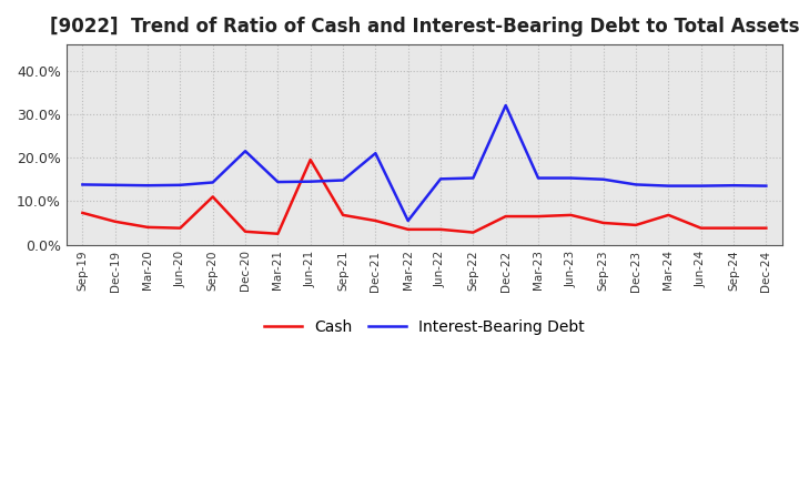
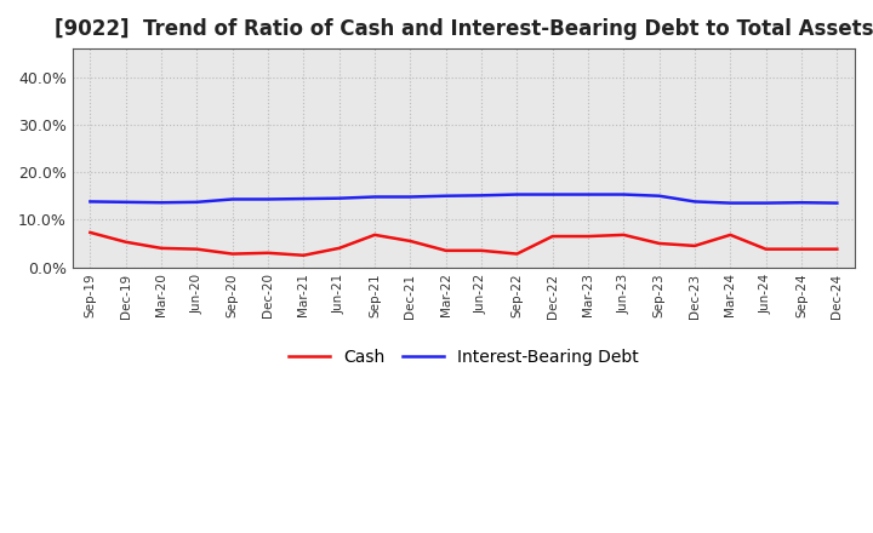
Cash/Sep-20: 11.0% -> 2.8%
Interest-Bearing Debt/Dec-20: 21.5% -> 14.3%
Cash/Jun-21: 19.5% -> 4.0%
Interest-Bearing Debt/Dec-21: 21.0% -> 14.8%
Interest-Bearing Debt/Mar-22: 5.5% -> 15.0%
Interest-Bearing Debt/Dec-22: 32.0% -> 15.3%
